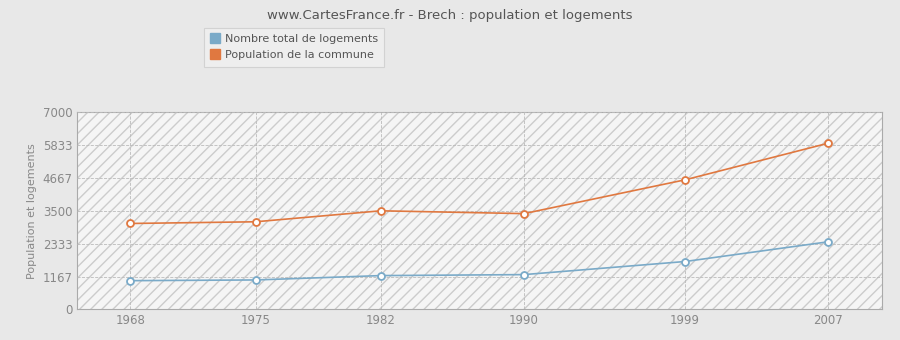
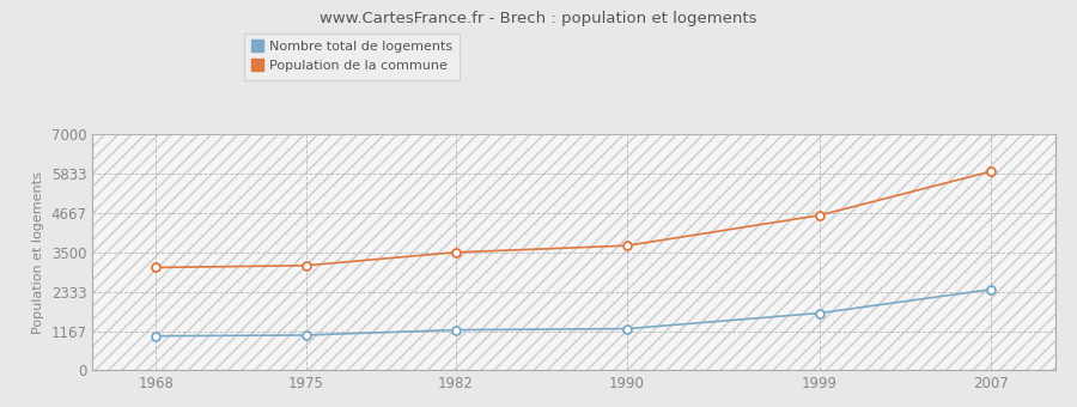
Population de la commune/1990: 3400 -> 3700
